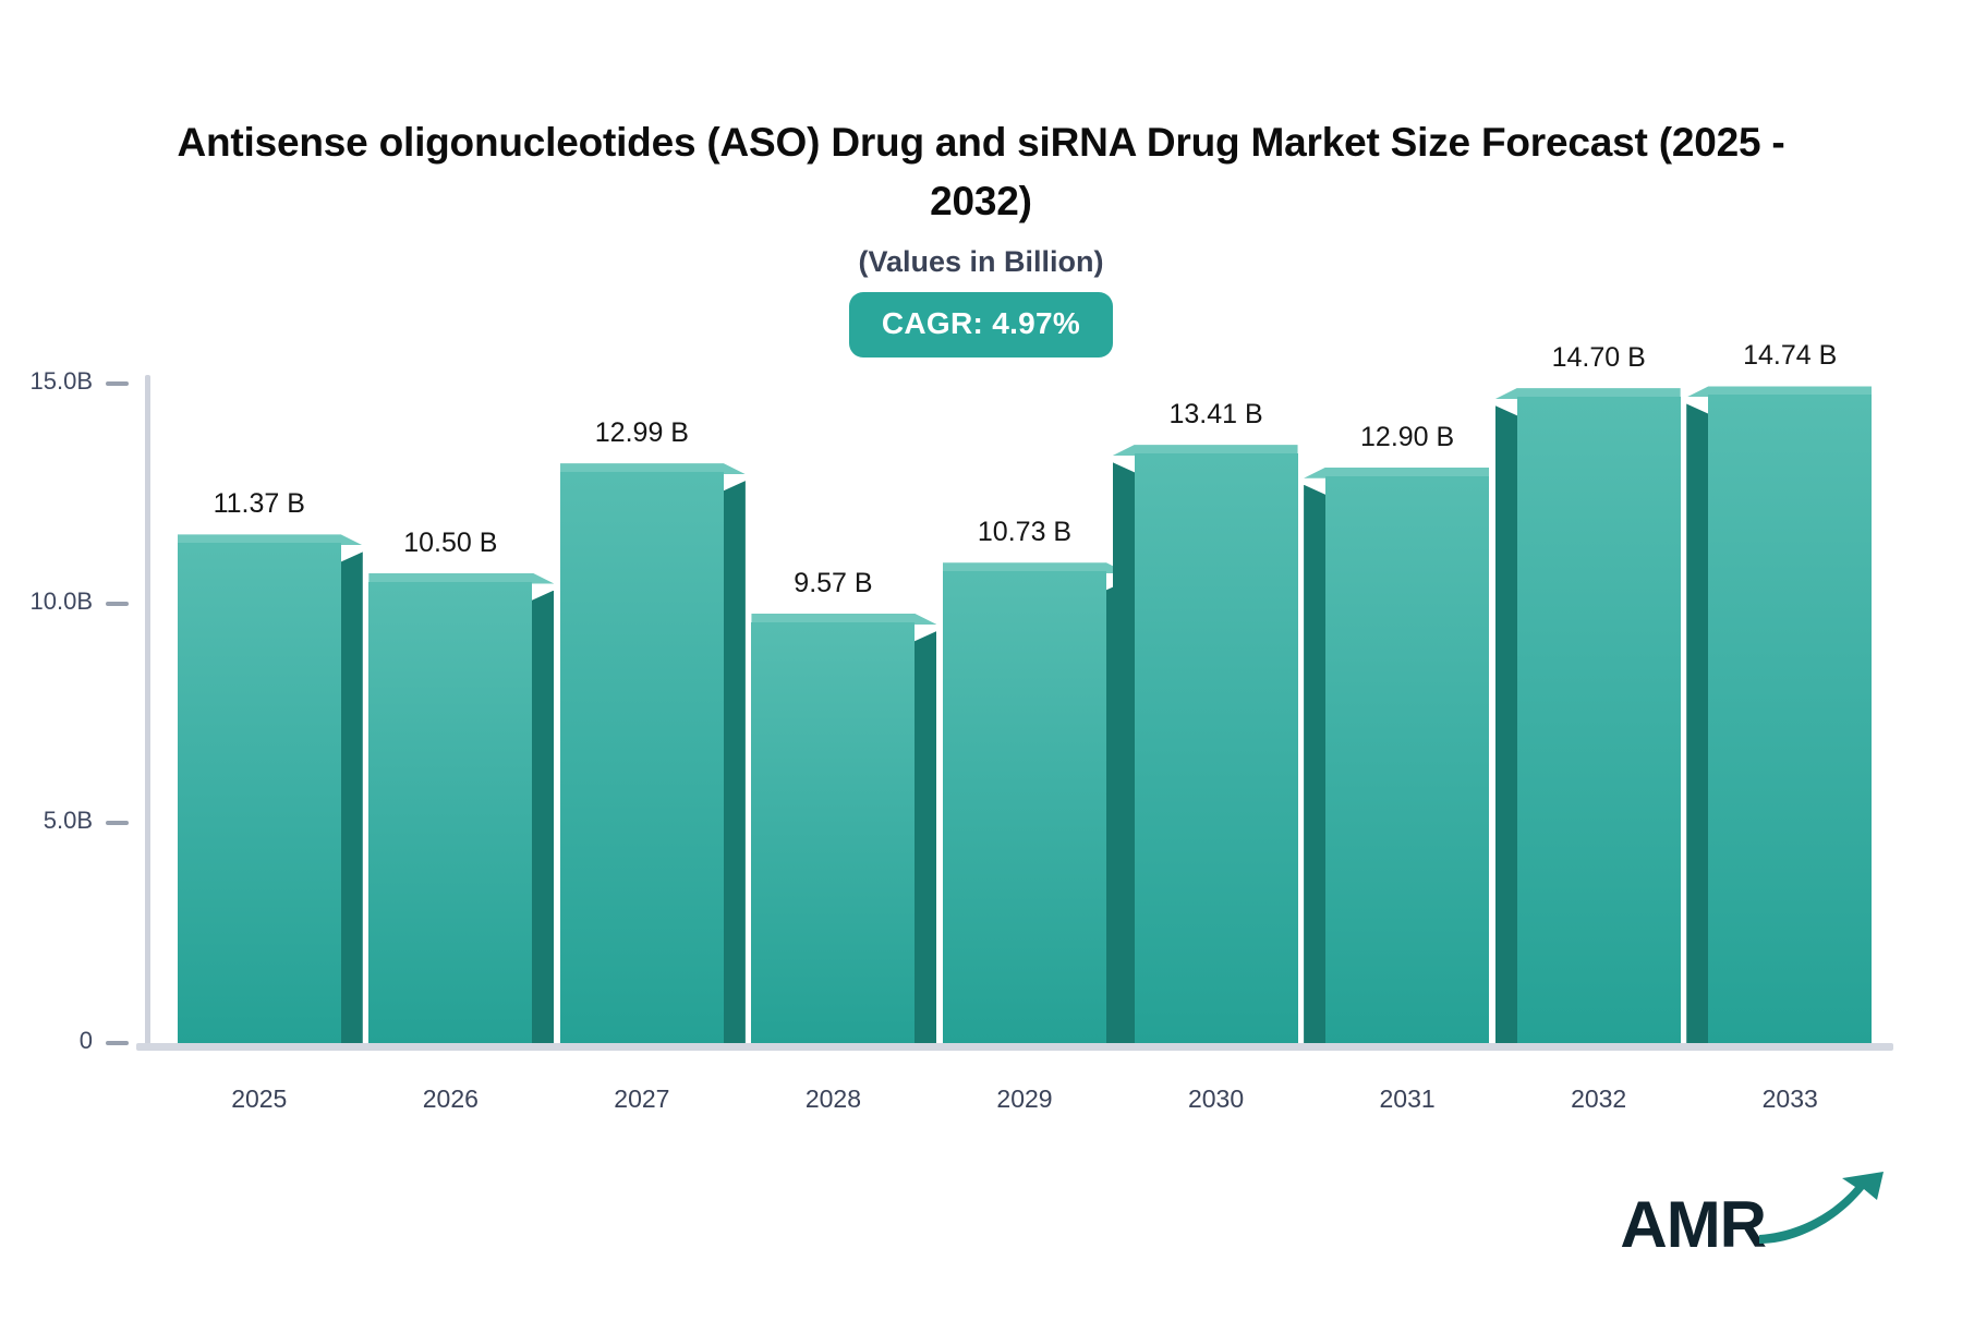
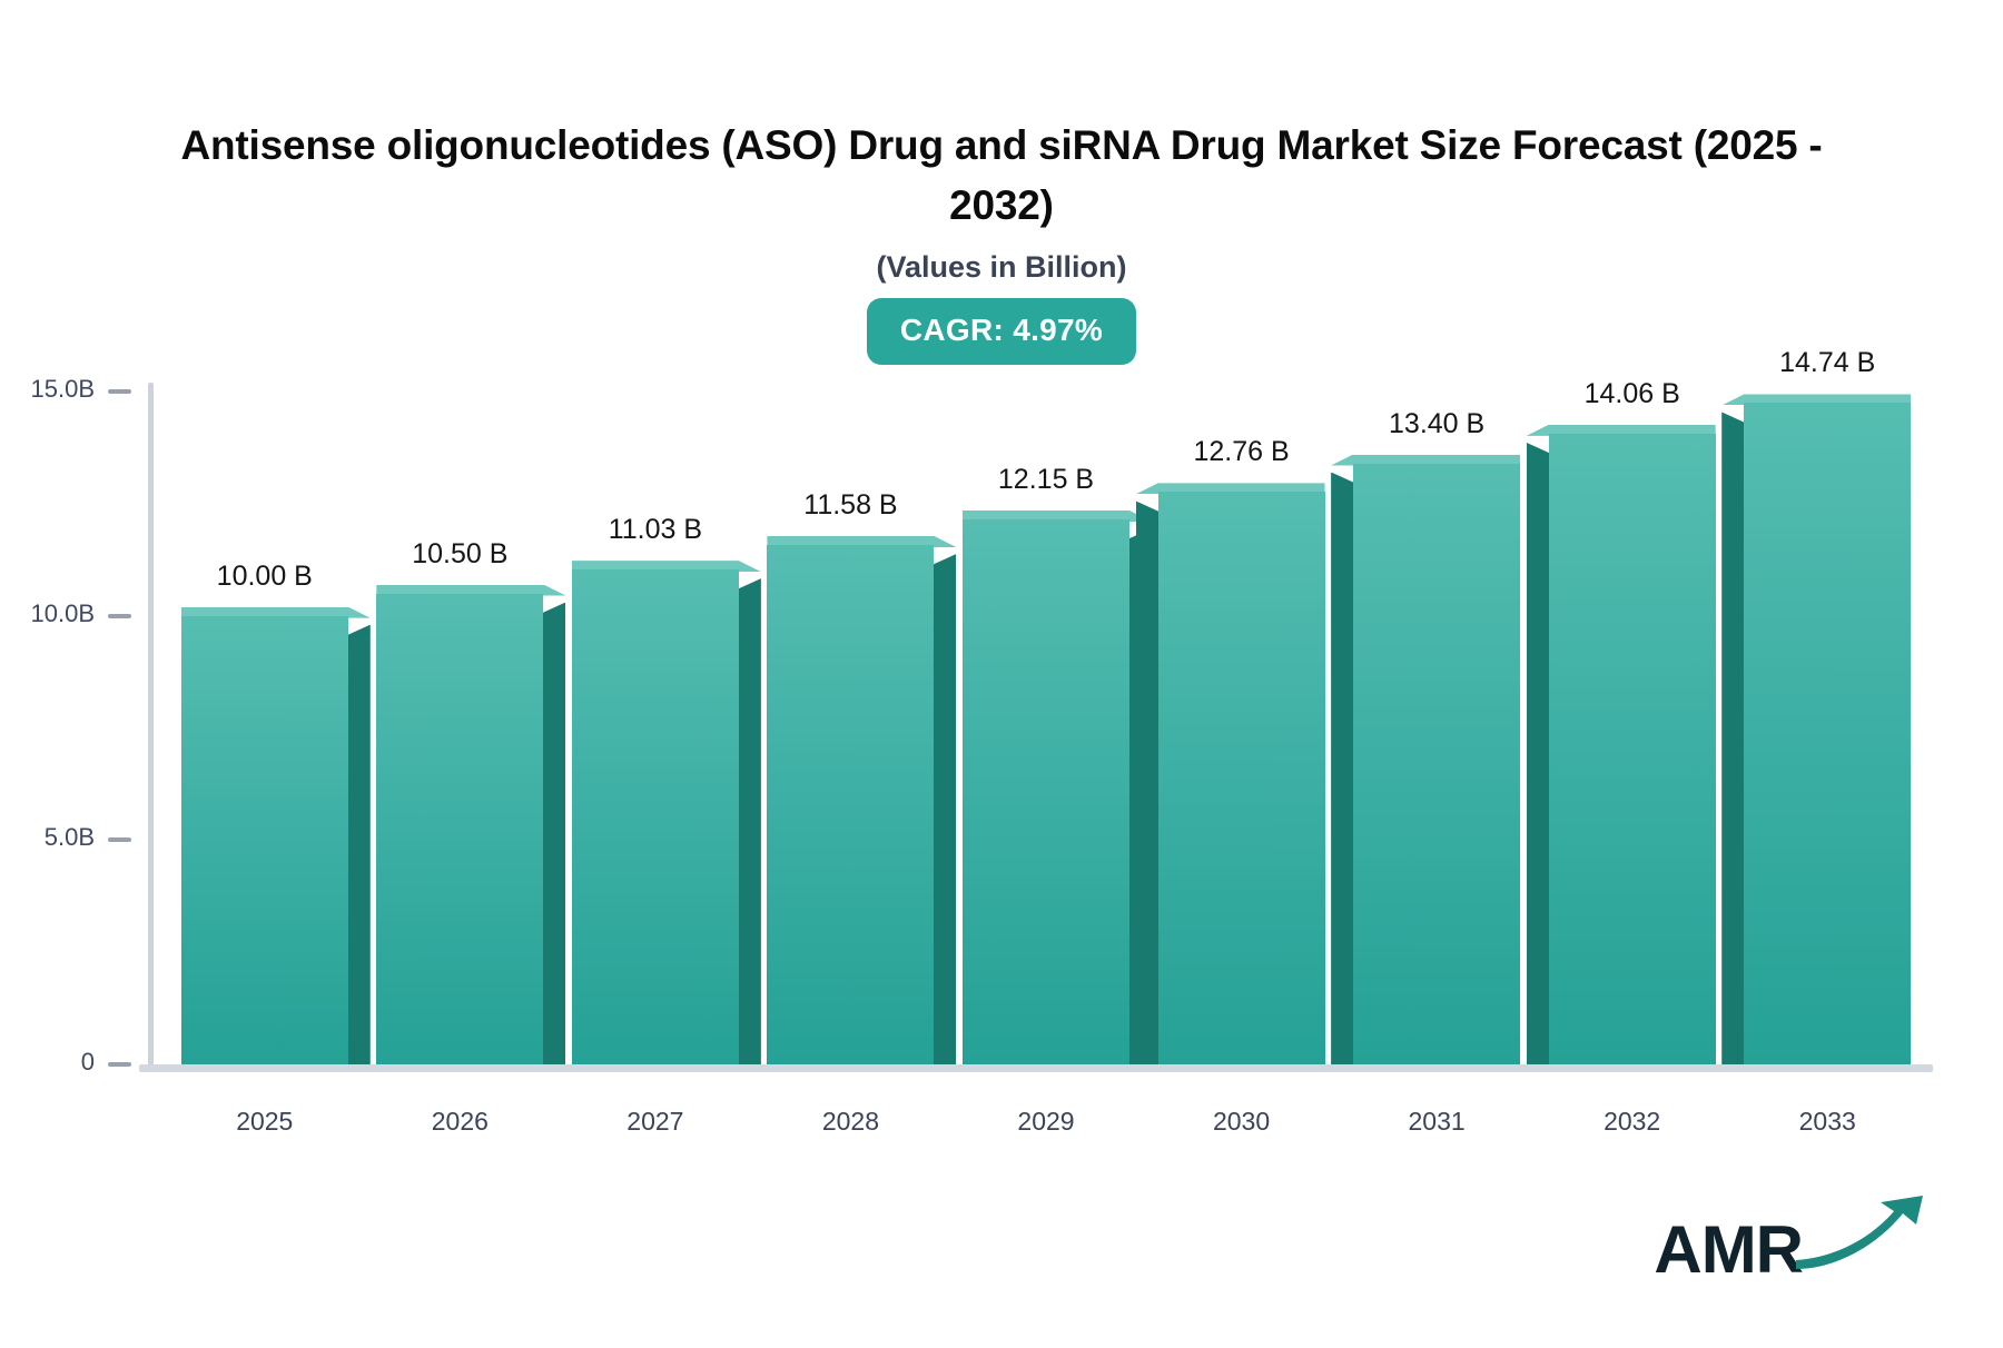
2025: 11.37 -> 10.00
2027: 12.99 -> 11.03
2028: 9.57 -> 11.58
2029: 10.73 -> 12.15
2030: 13.41 -> 12.76
2031: 12.90 -> 13.40
2032: 14.70 -> 14.06
